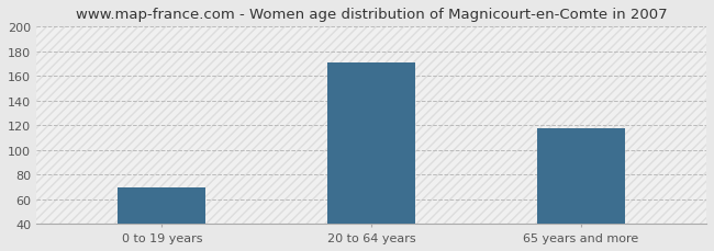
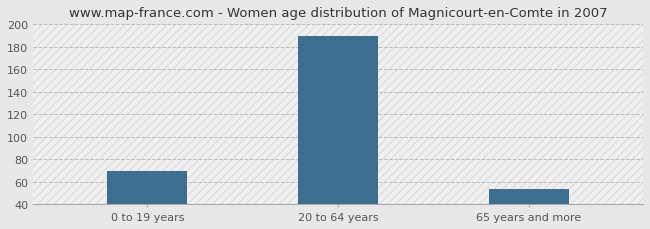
20 to 64 years: 171 -> 190
65 years and more: 118 -> 54
